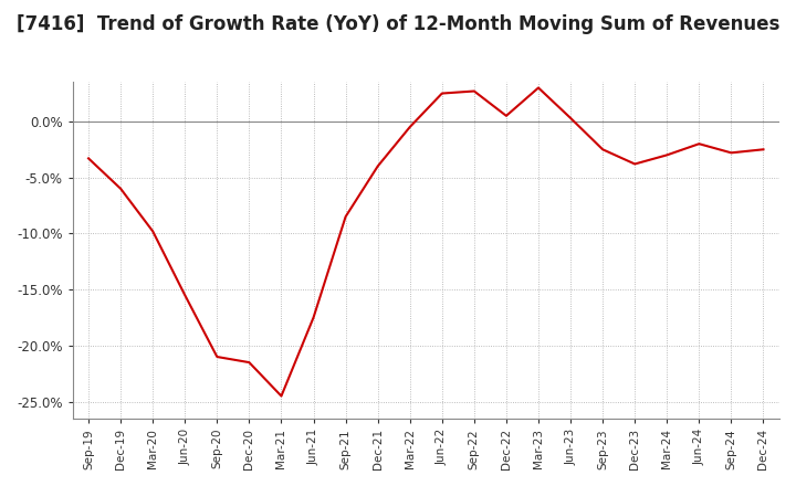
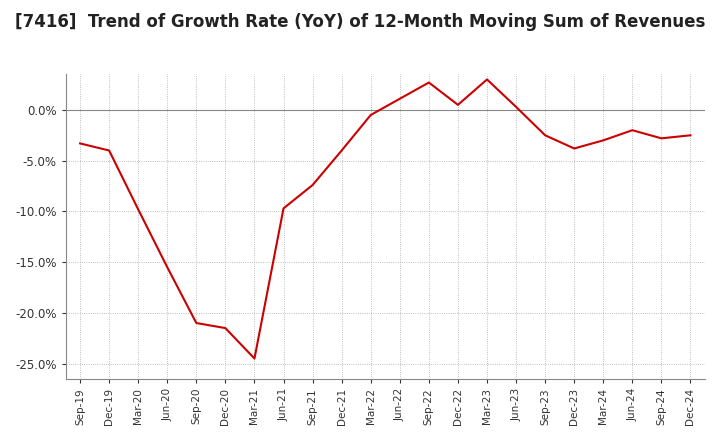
Dec-19: -6.0% -> -4.0%
Jun-21: -17.5% -> -9.7%
Sep-21: -8.5% -> -7.4%
Jun-22: 2.5% -> 1.1%
